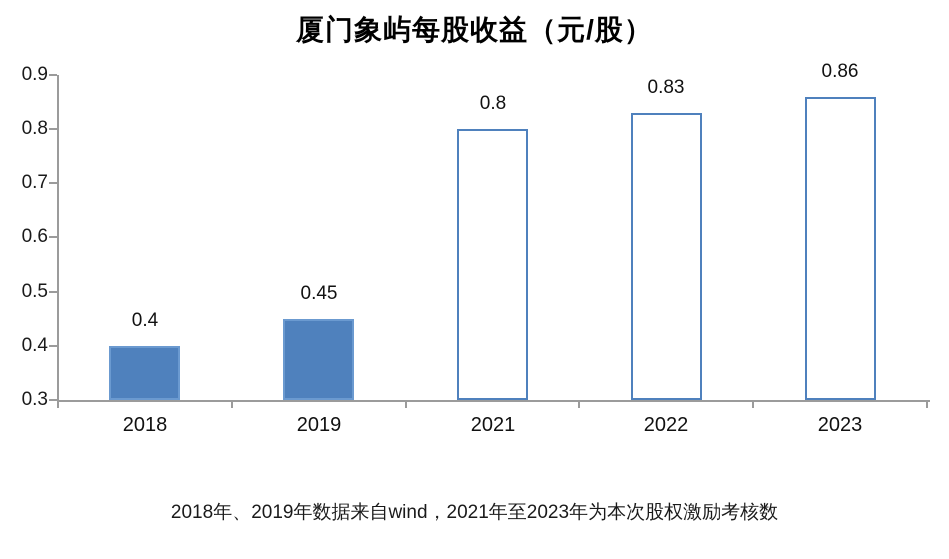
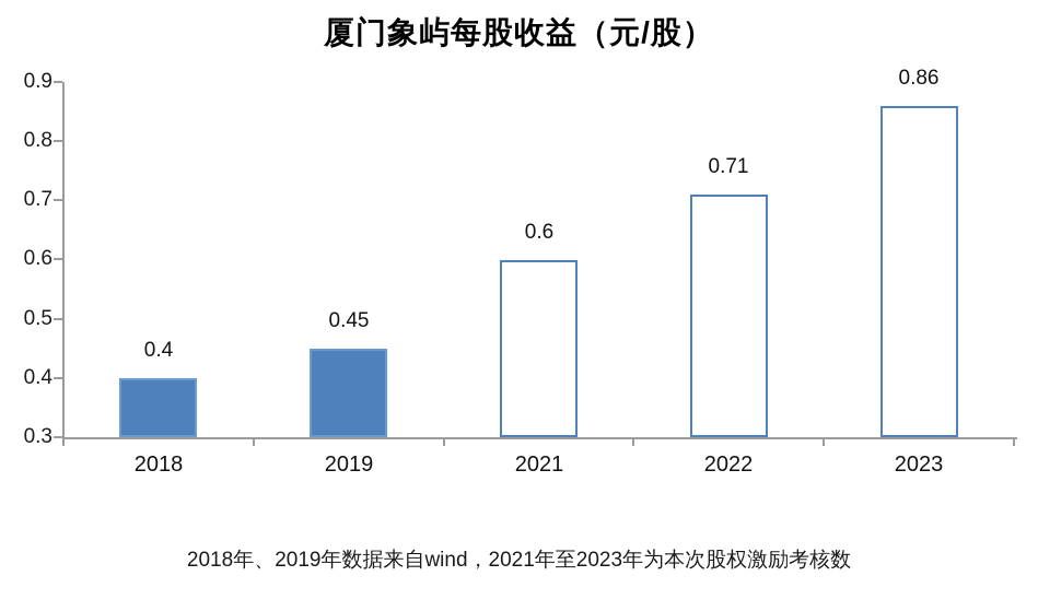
2021: 0.8 -> 0.6
2022: 0.83 -> 0.71
